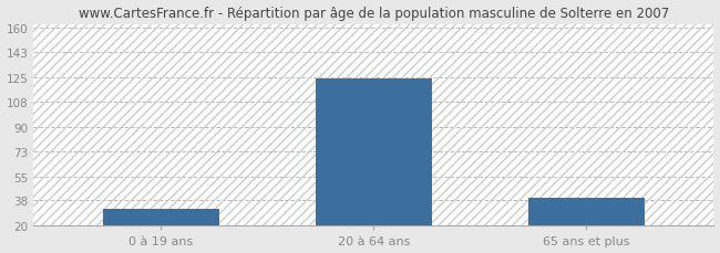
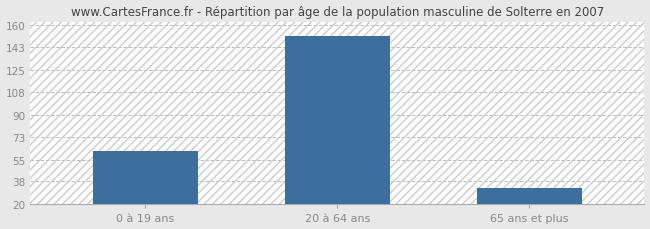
0 à 19 ans: 32 -> 62
20 à 64 ans: 124 -> 152
65 ans et plus: 40 -> 33
